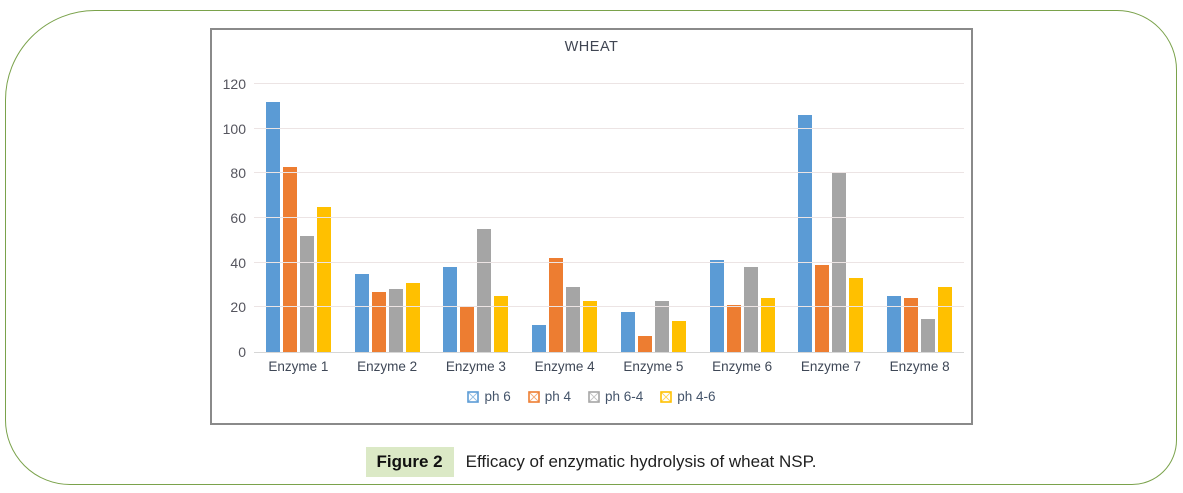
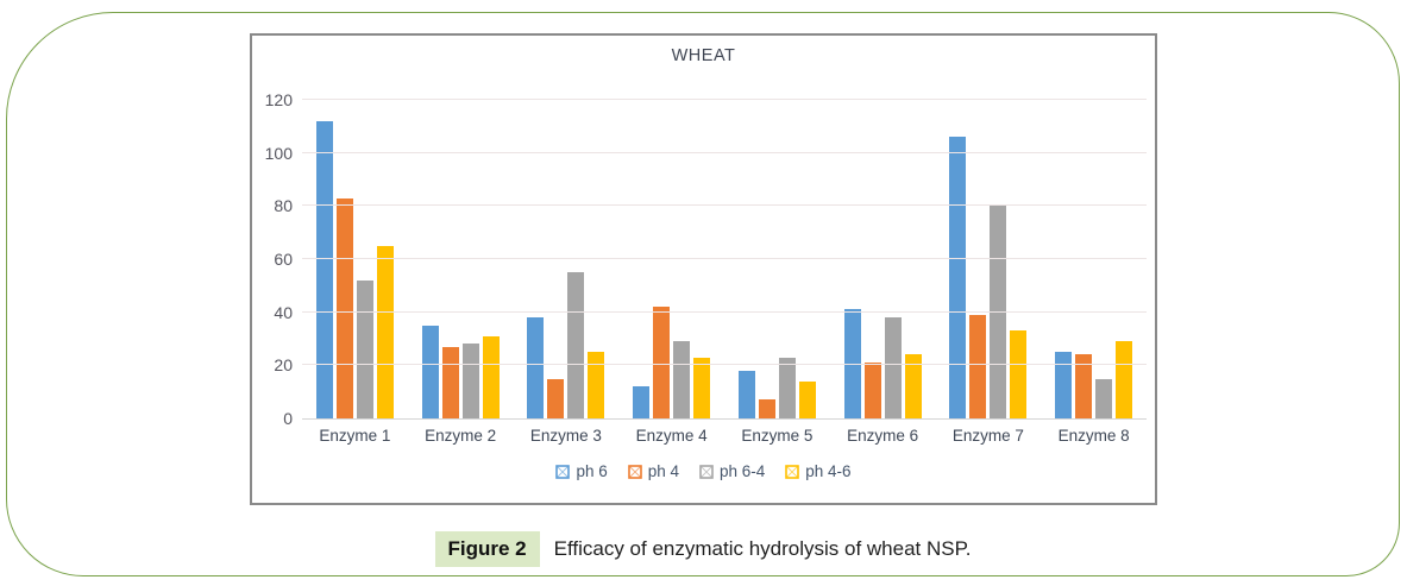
ph 4/Enzyme 3: 20 -> 15
